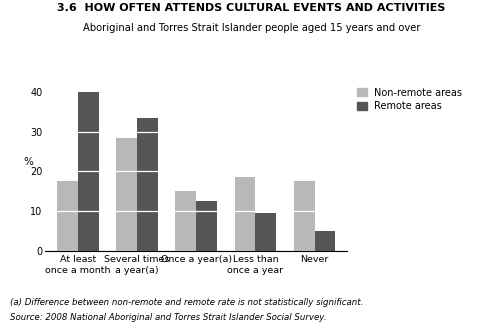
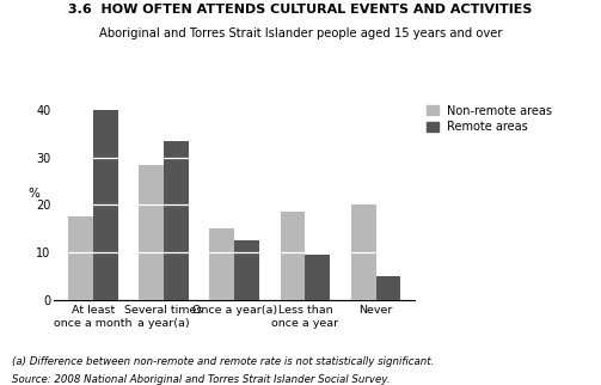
Non-remote areas/Never: 17.5 -> 20.0
